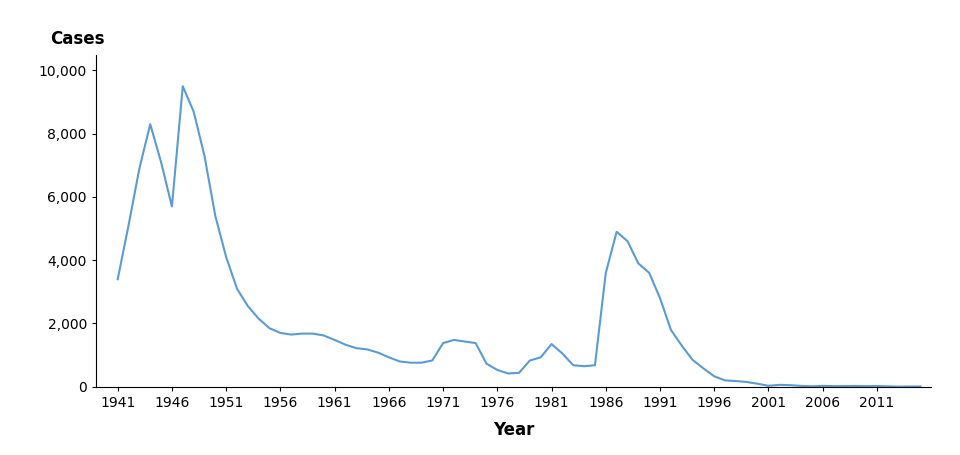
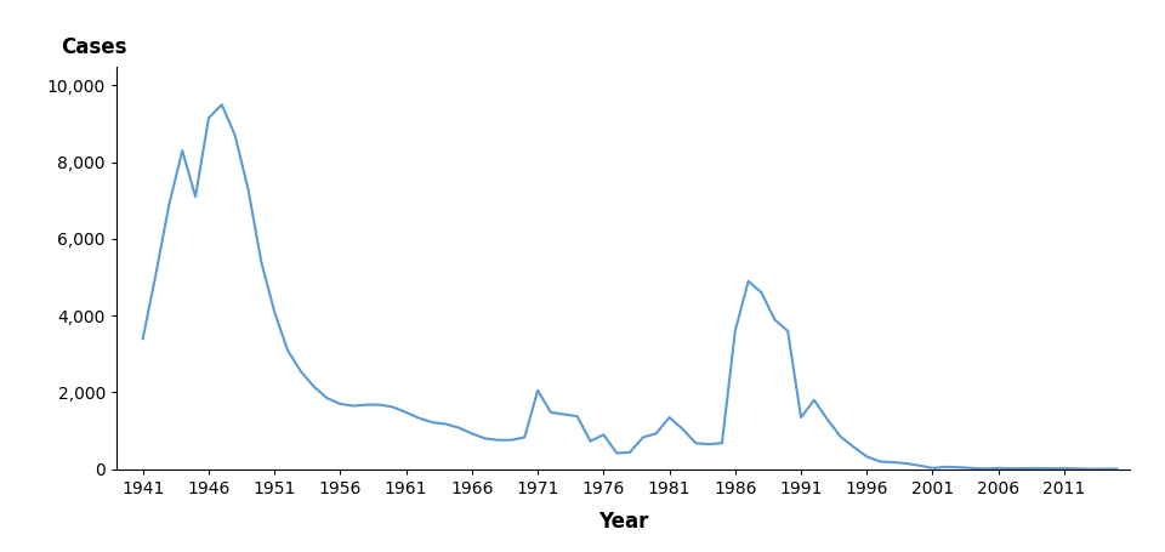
1946: 5,700 -> 9,150
1971: 1,380 -> 2,050
1976: 530 -> 900
1991: 2,800 -> 1,350
